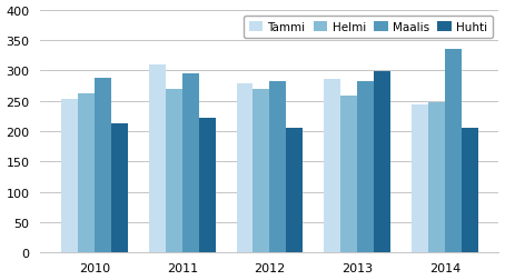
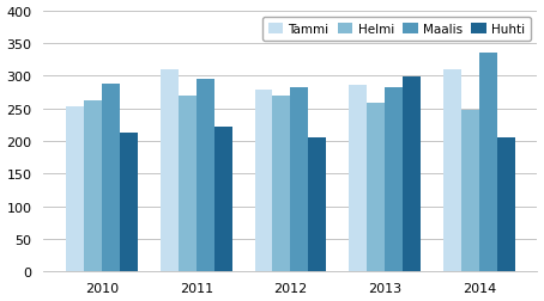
Tammi/2014: 244 -> 310
